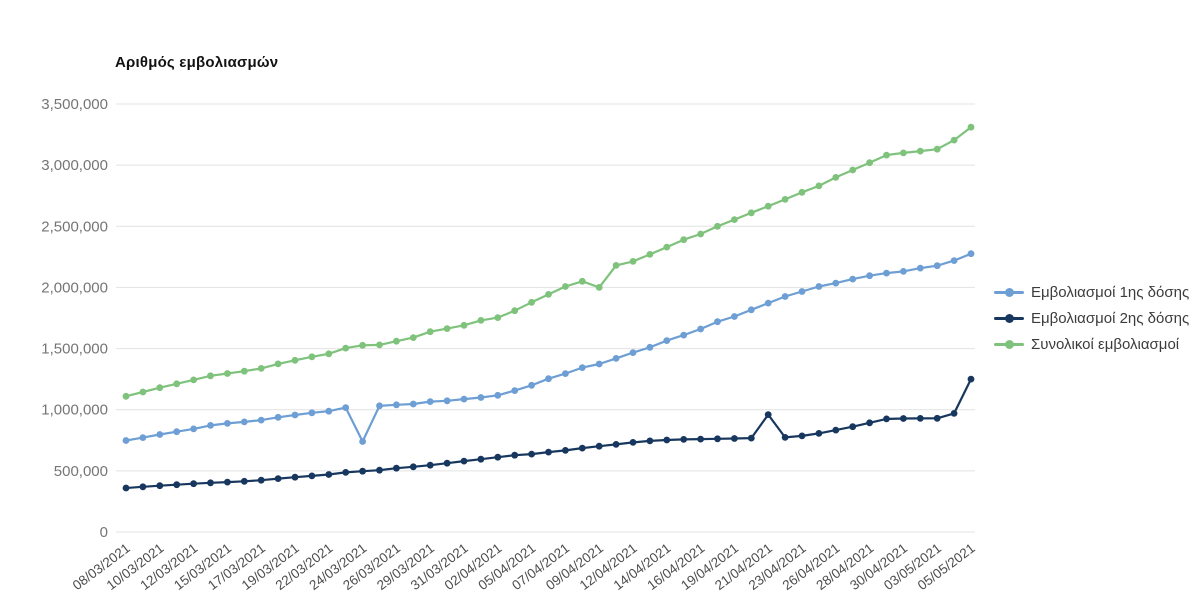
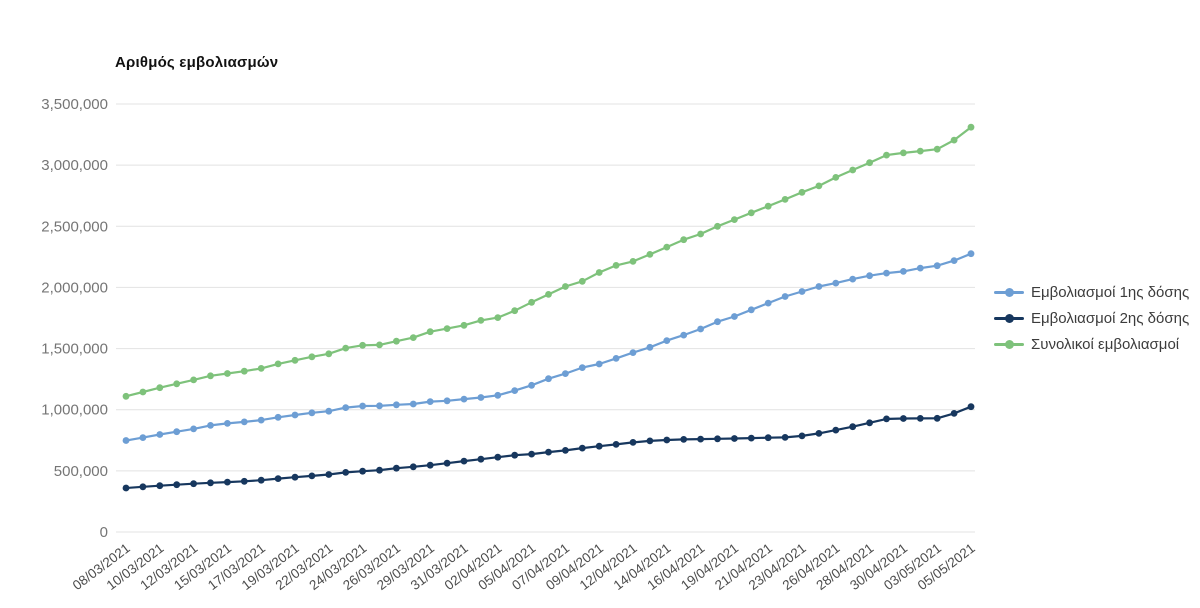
Εμβολιασμοί 1ης δόσης/24/03/2021: 740000 -> 1030000
Συνολικοί εμβολιασμοί/09/04/2021: 2000000 -> 2120000
Εμβολιασμοί 2ης δόσης/21/04/2021: 960000 -> 770000
Εμβολιασμοί 2ης δόσης/05/05/2021: 1250000 -> 1020000
